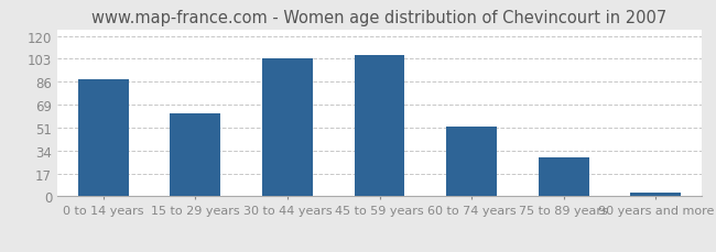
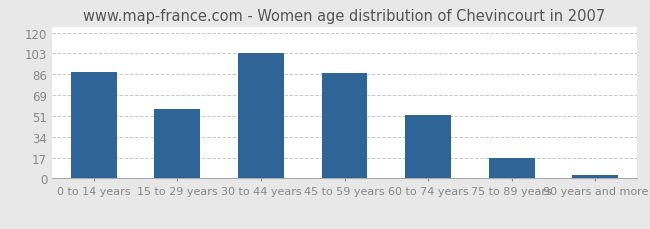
15 to 29 years: 62 -> 57
45 to 59 years: 106 -> 87
75 to 89 years: 29 -> 17
